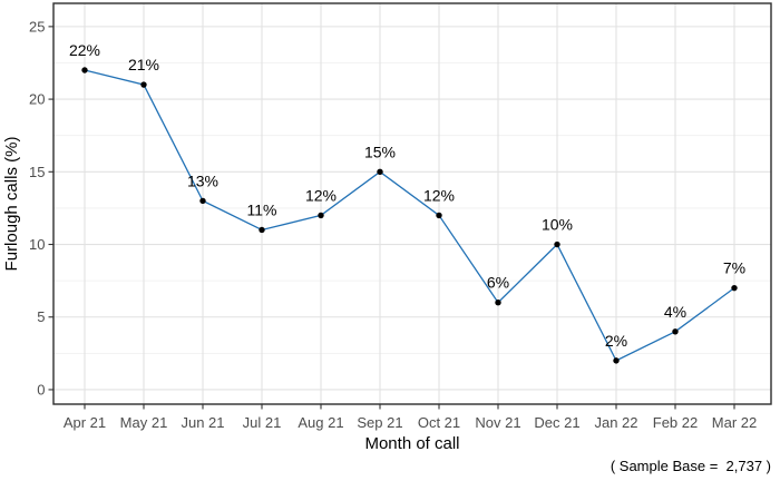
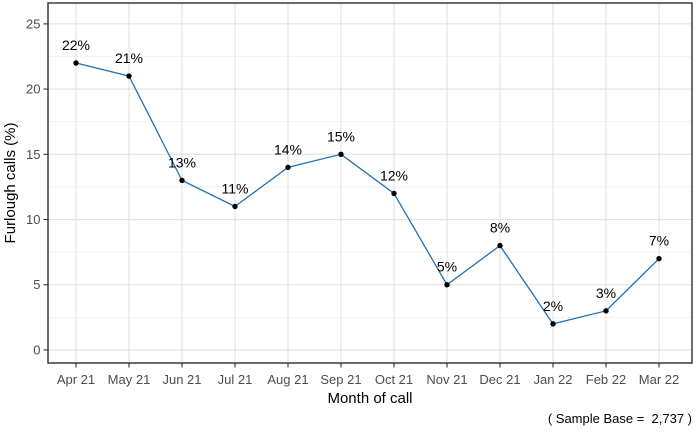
Aug 21: 12% -> 14%
Nov 21: 6% -> 5%
Dec 21: 10% -> 8%
Feb 22: 4% -> 3%
